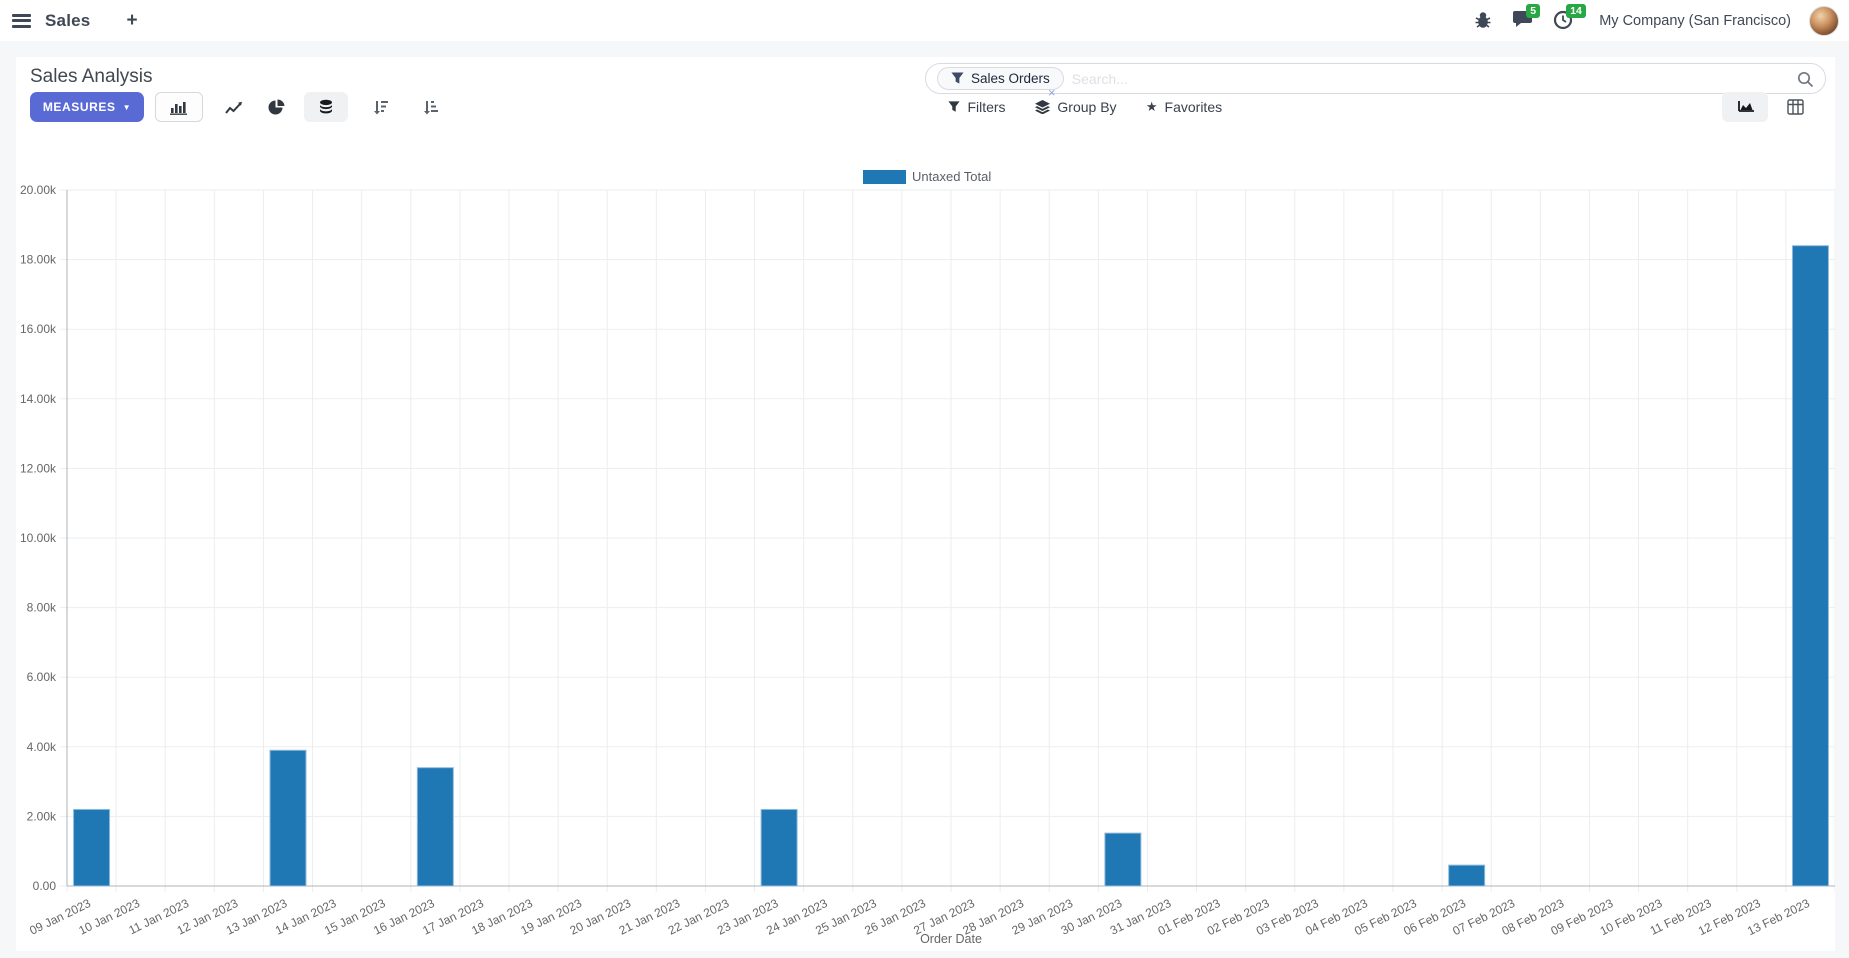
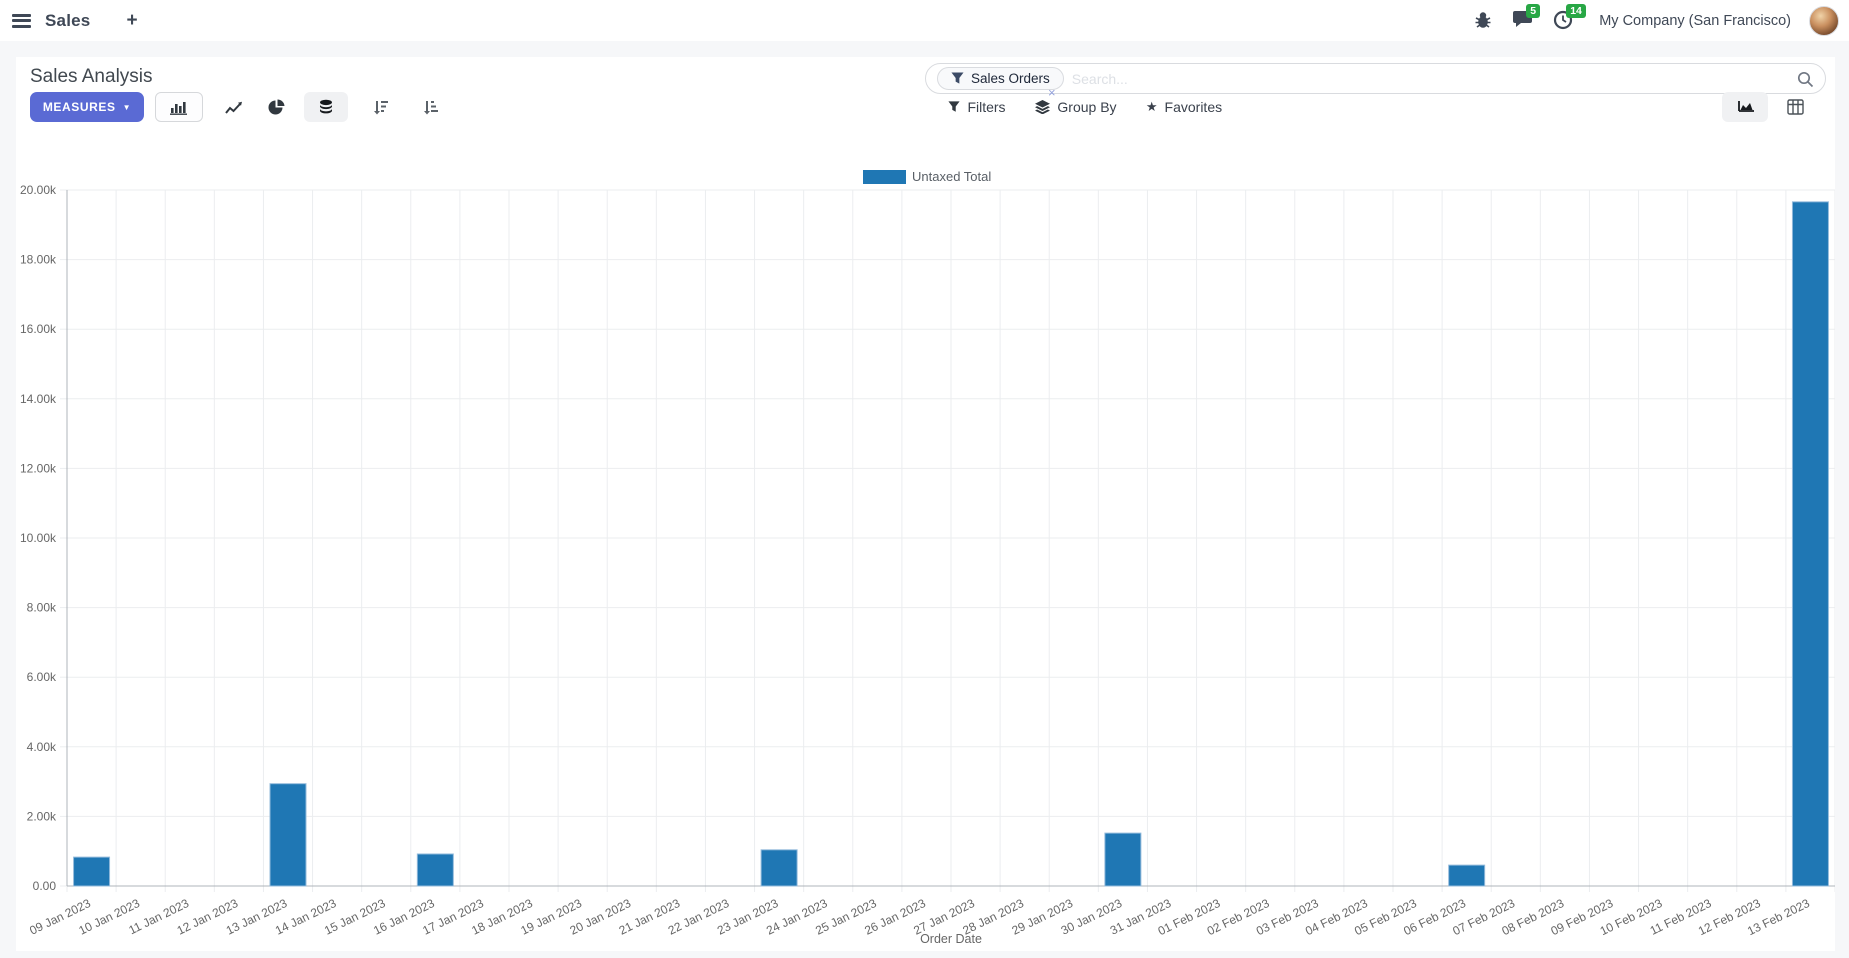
09 Jan 2023: 2.2k -> 0.8k
13 Jan 2023: 3.9k -> 2.9k
16 Jan 2023: 3.4k -> 0.9k
23 Jan 2023: 2.2k -> 1.0k
13 Feb 2023: 18.4k -> 19.7k
